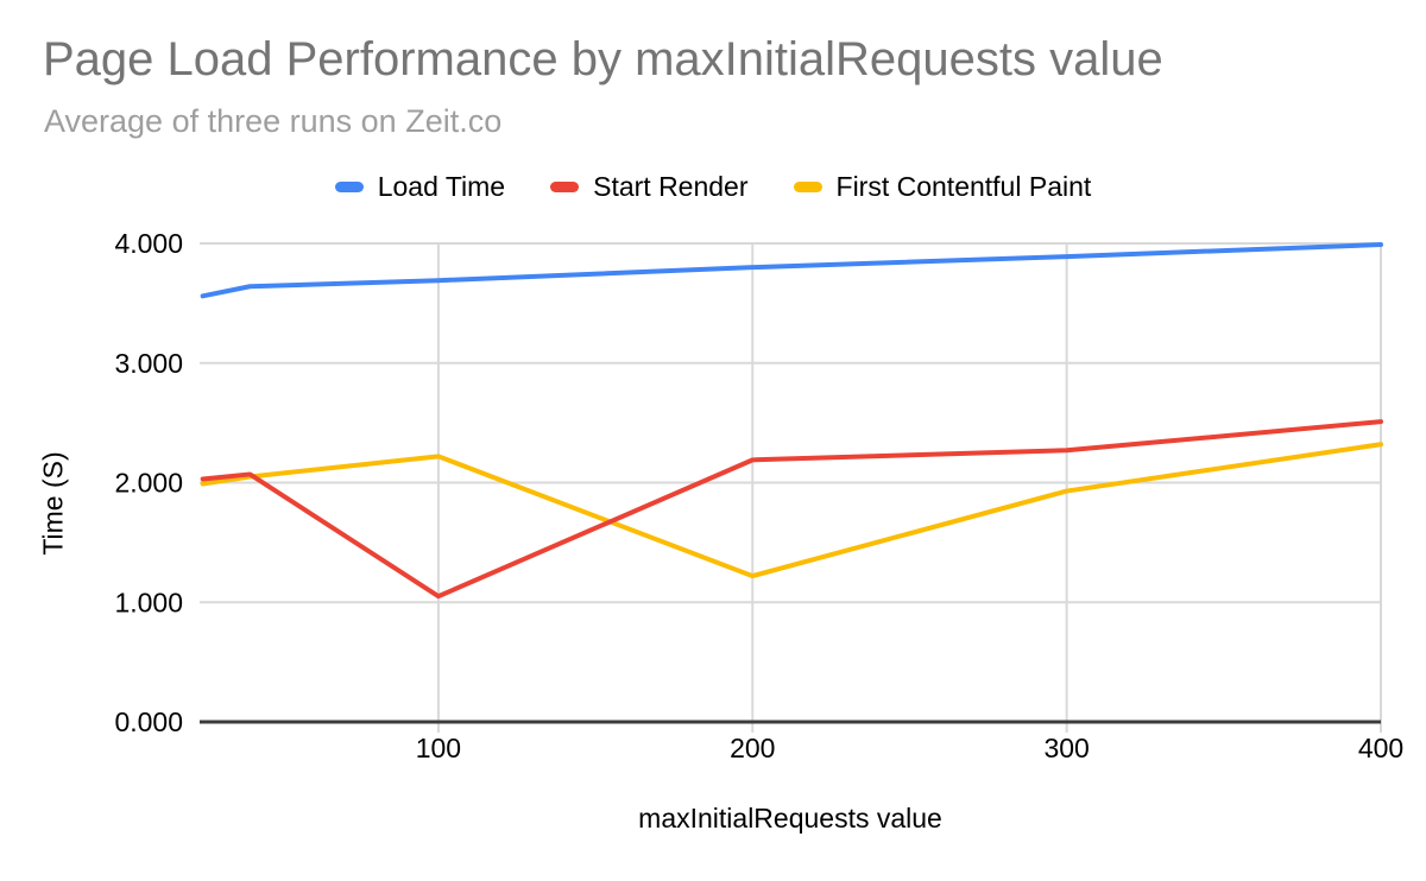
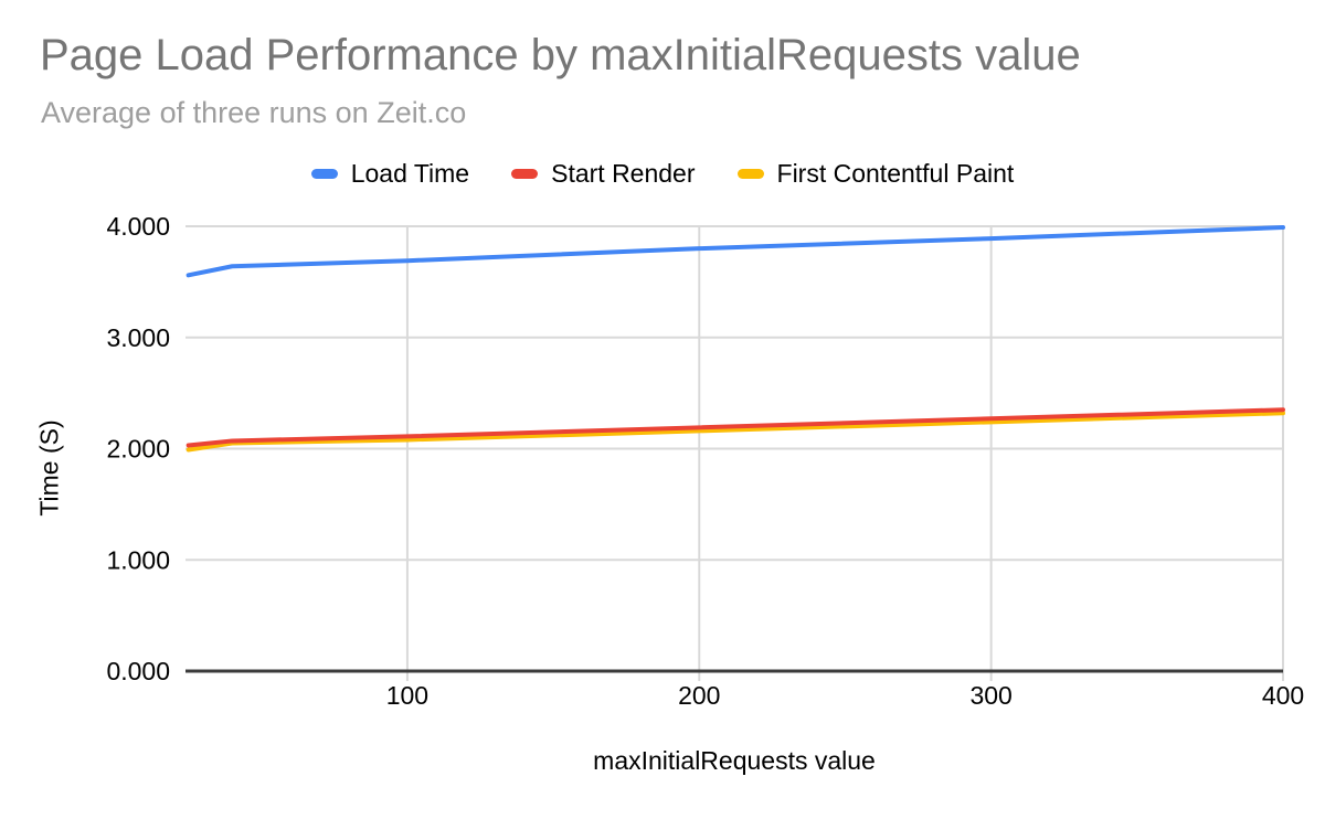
Start Render/100: 1.05 -> 2.11
First Contentful Paint/100: 2.22 -> 2.08
First Contentful Paint/200: 1.22 -> 2.16
First Contentful Paint/300: 1.93 -> 2.24
Start Render/400: 2.51 -> 2.35
